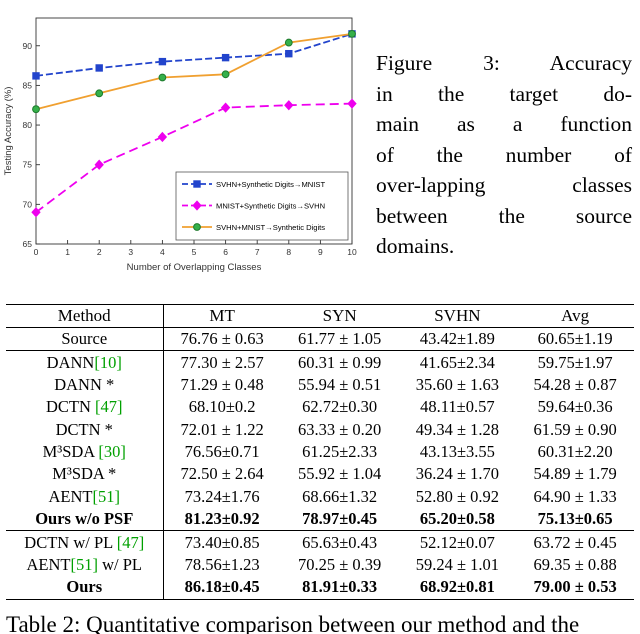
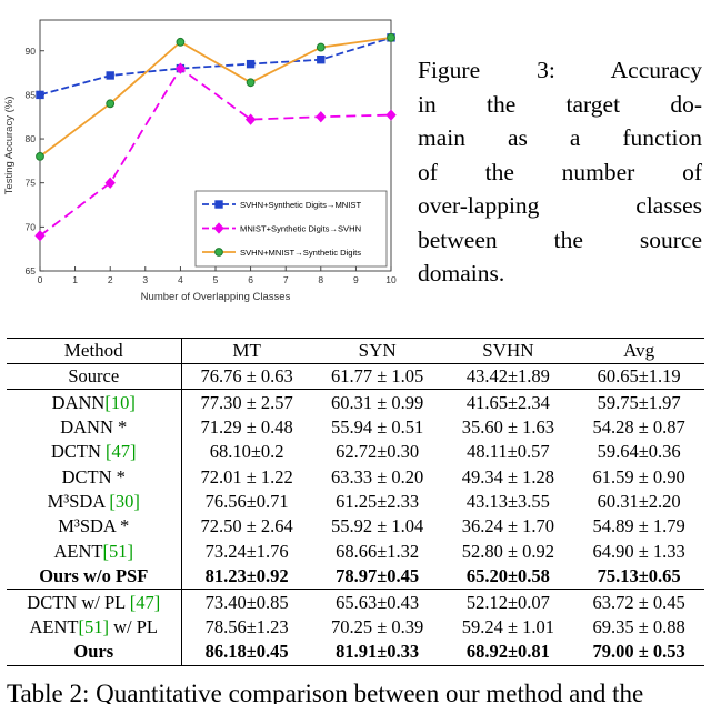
SVHN+Synthetic Digits→MNIST/0: 86 -> 85
SVHN+MNIST→Synthetic Digits/0: 82 -> 78
MNIST+Synthetic Digits→SVHN/4: 78 -> 88
SVHN+MNIST→Synthetic Digits/4: 86 -> 91
